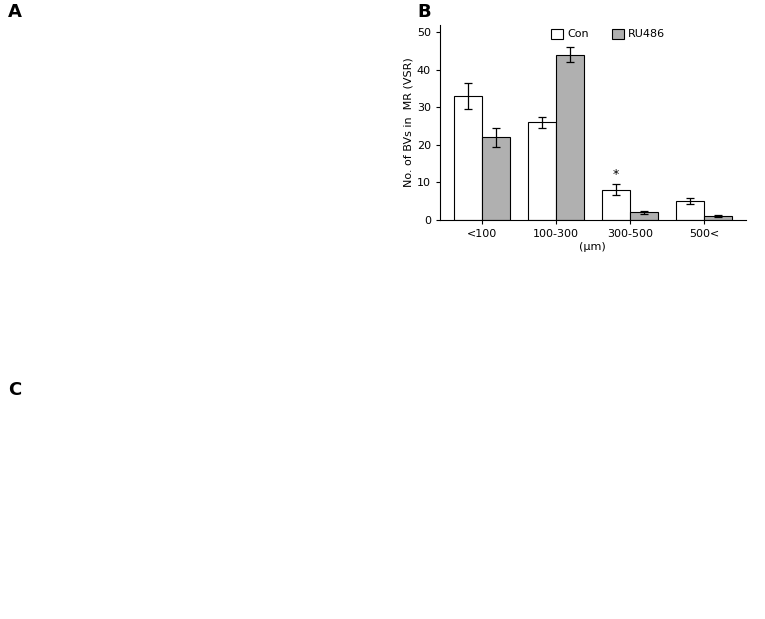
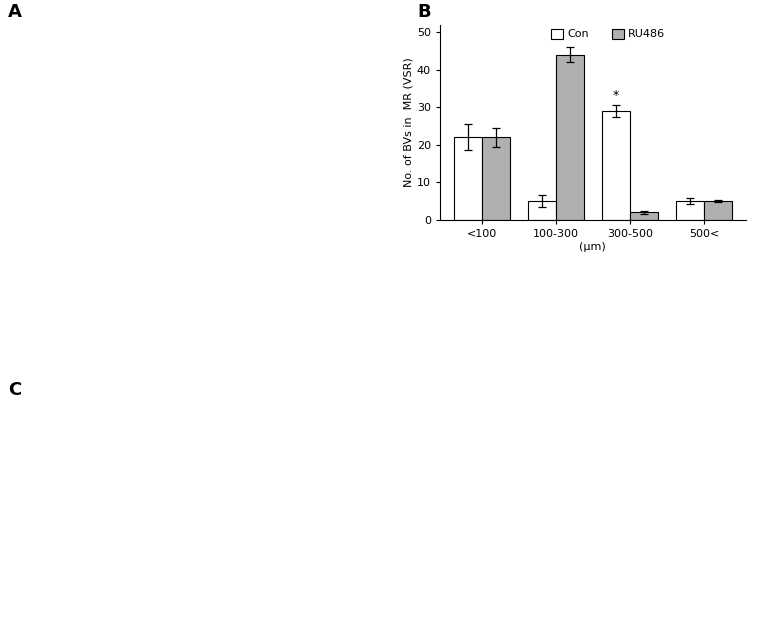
Con/<100: 33 -> 22
Con/100-300: 26 -> 5
Con/300-500: 8 -> 29
RU486/500<: 1 -> 5
